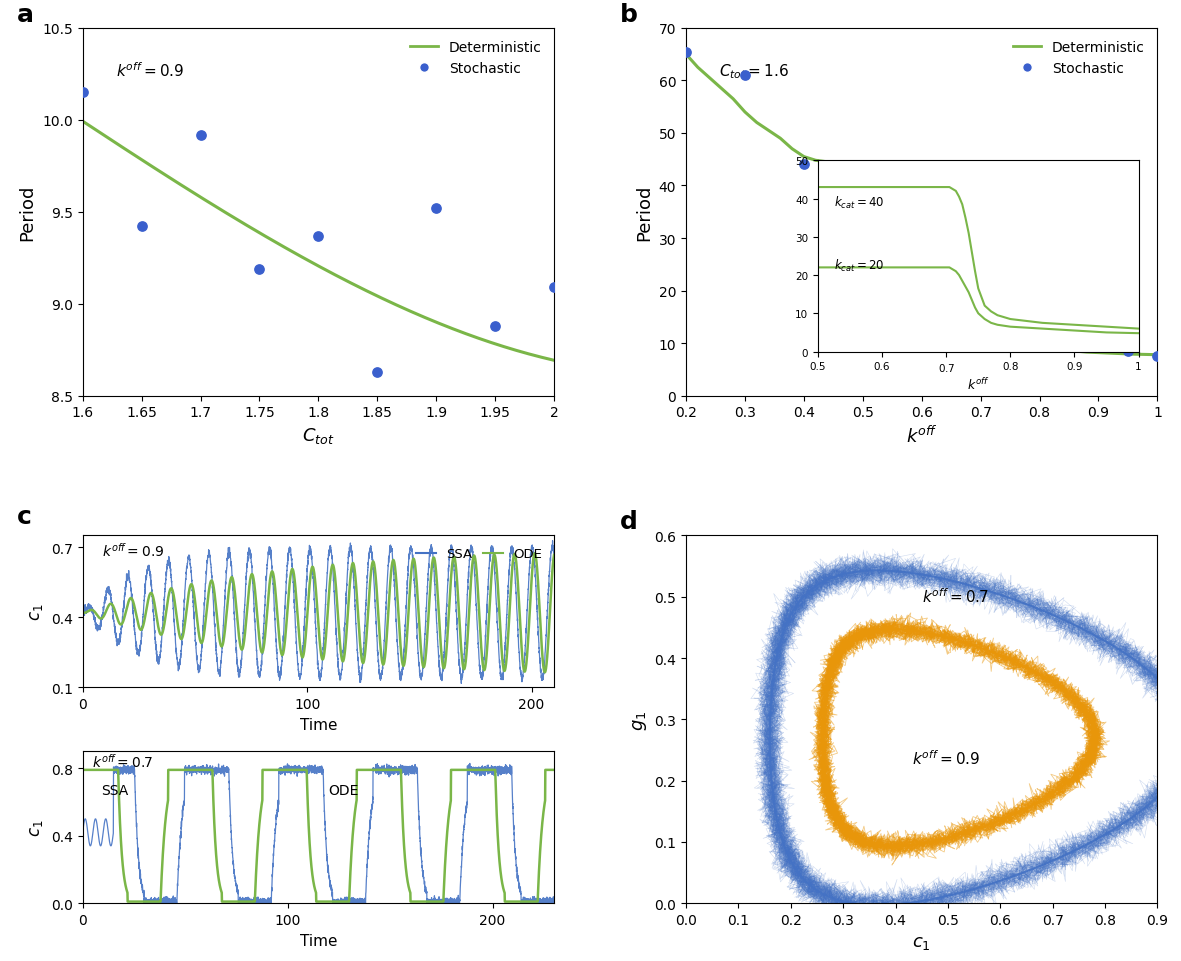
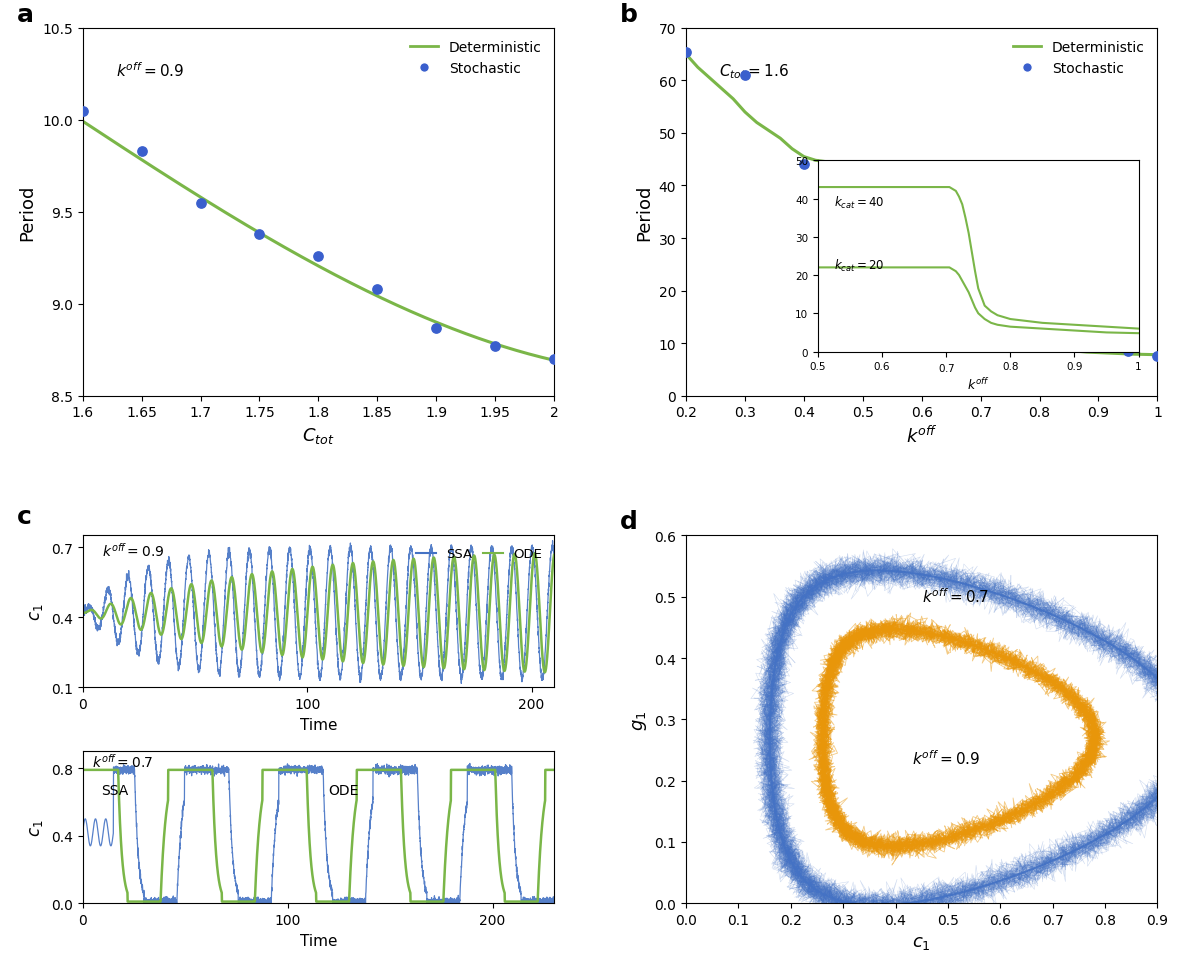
Stochastic/1.6: 10.15 -> 10.05
Stochastic/1.65: 9.42 -> 9.83
Stochastic/1.7: 9.92 -> 9.55
Stochastic/1.75: 9.19 -> 9.38
Stochastic/1.8: 9.37 -> 9.26
Stochastic/1.85: 8.63 -> 9.08
Stochastic/1.9: 9.52 -> 8.87
Stochastic/1.95: 8.88 -> 8.77
Stochastic/2: 9.09 -> 8.70
